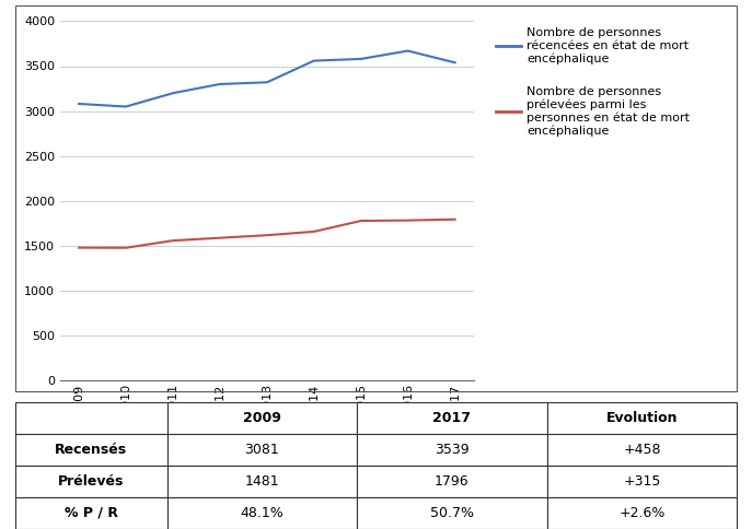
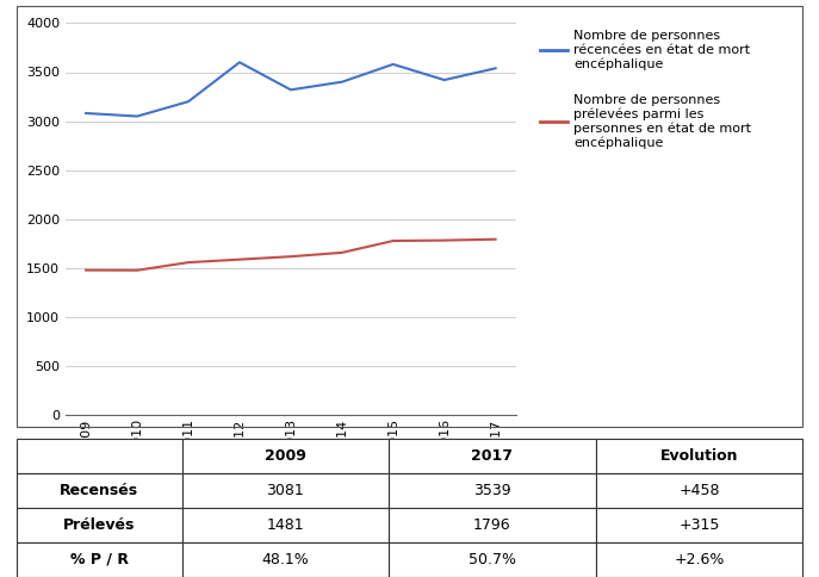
Nombre de personnes récencées en état de mort encéphalique/2012: 3300 -> 3600
Nombre de personnes récencées en état de mort encéphalique/2014: 3560 -> 3400
Nombre de personnes récencées en état de mort encéphalique/2016: 3670 -> 3420
